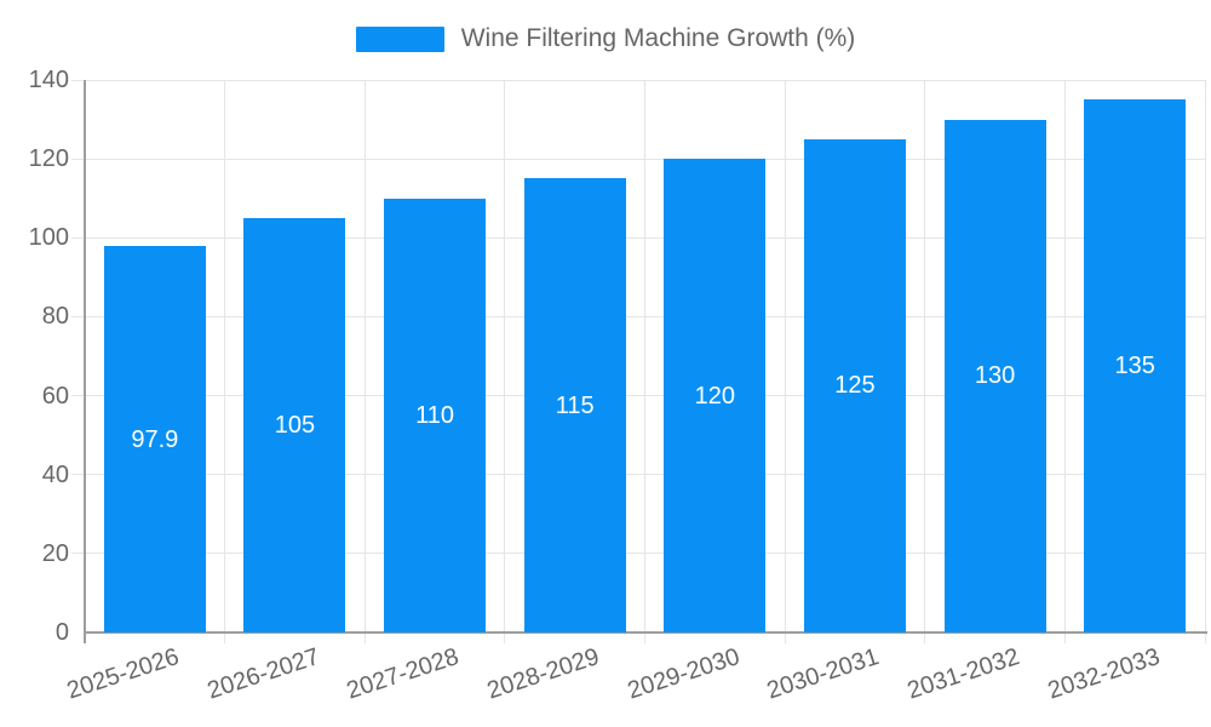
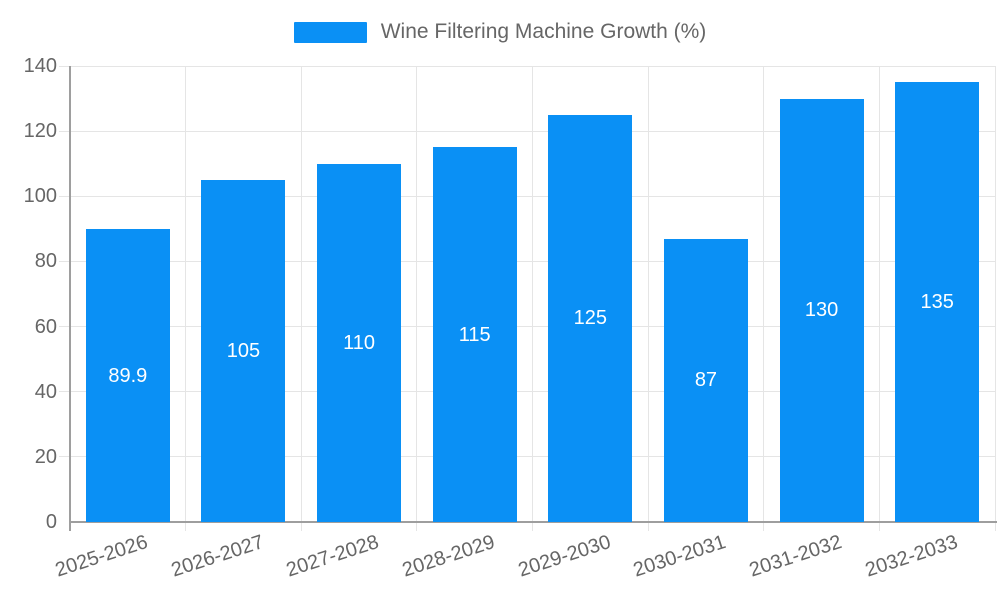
2025-2026: 97.9 -> 89.9
2029-2030: 120 -> 125
2030-2031: 125 -> 87
